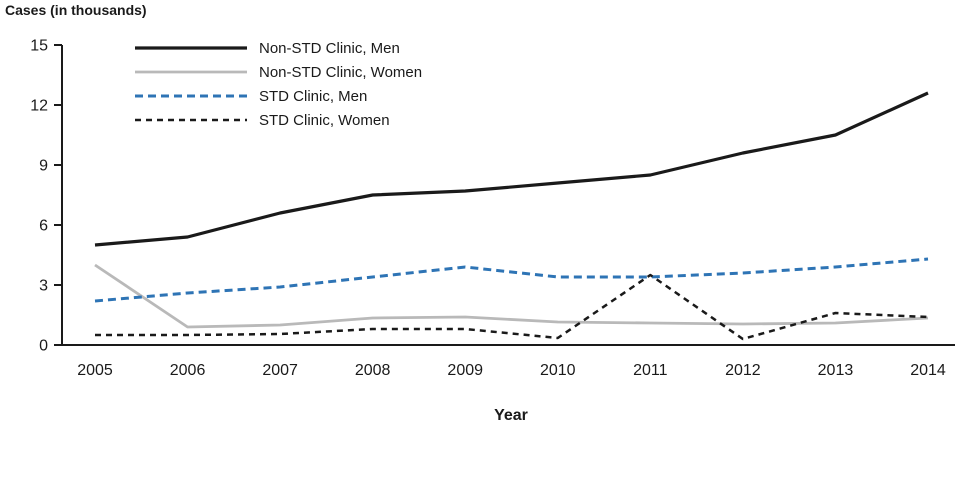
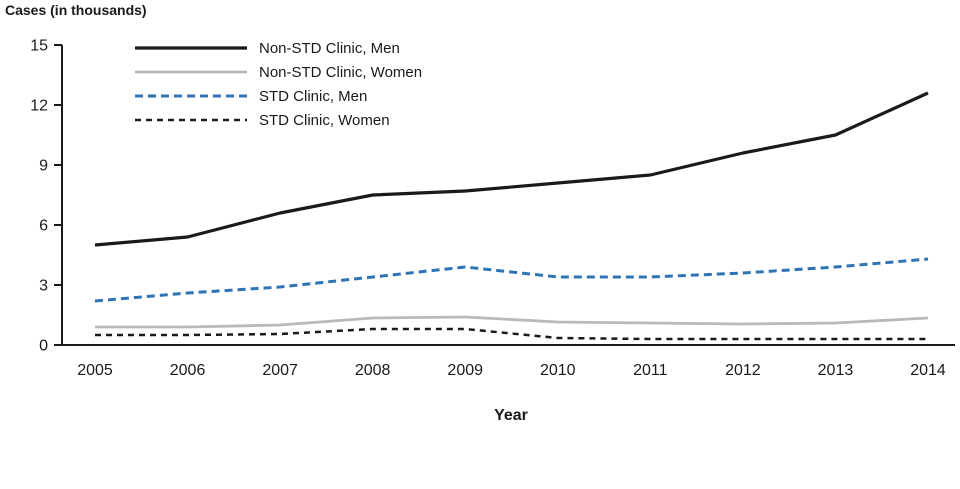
Non-STD Clinic, Women/2005: 4.0 -> 0.9
STD Clinic, Women/2011: 3.5 -> 0.3
STD Clinic, Women/2013: 1.6 -> 0.3
STD Clinic, Women/2014: 1.4 -> 0.3
